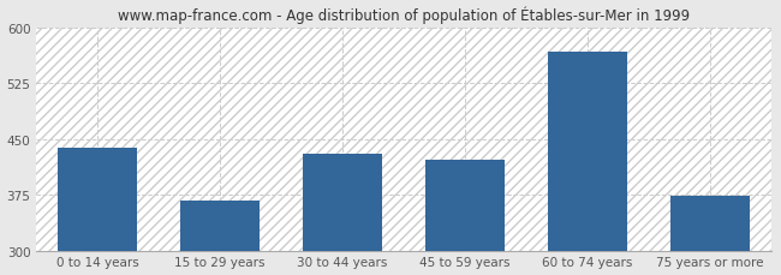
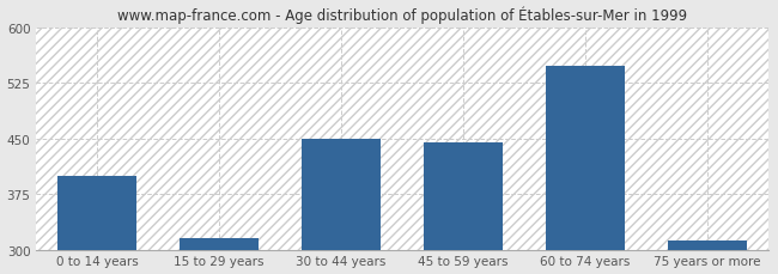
0 to 14 years: 438 -> 400
15 to 29 years: 368 -> 315
30 to 44 years: 430 -> 449
45 to 59 years: 422 -> 445
60 to 74 years: 568 -> 548
75 years or more: 374 -> 313
